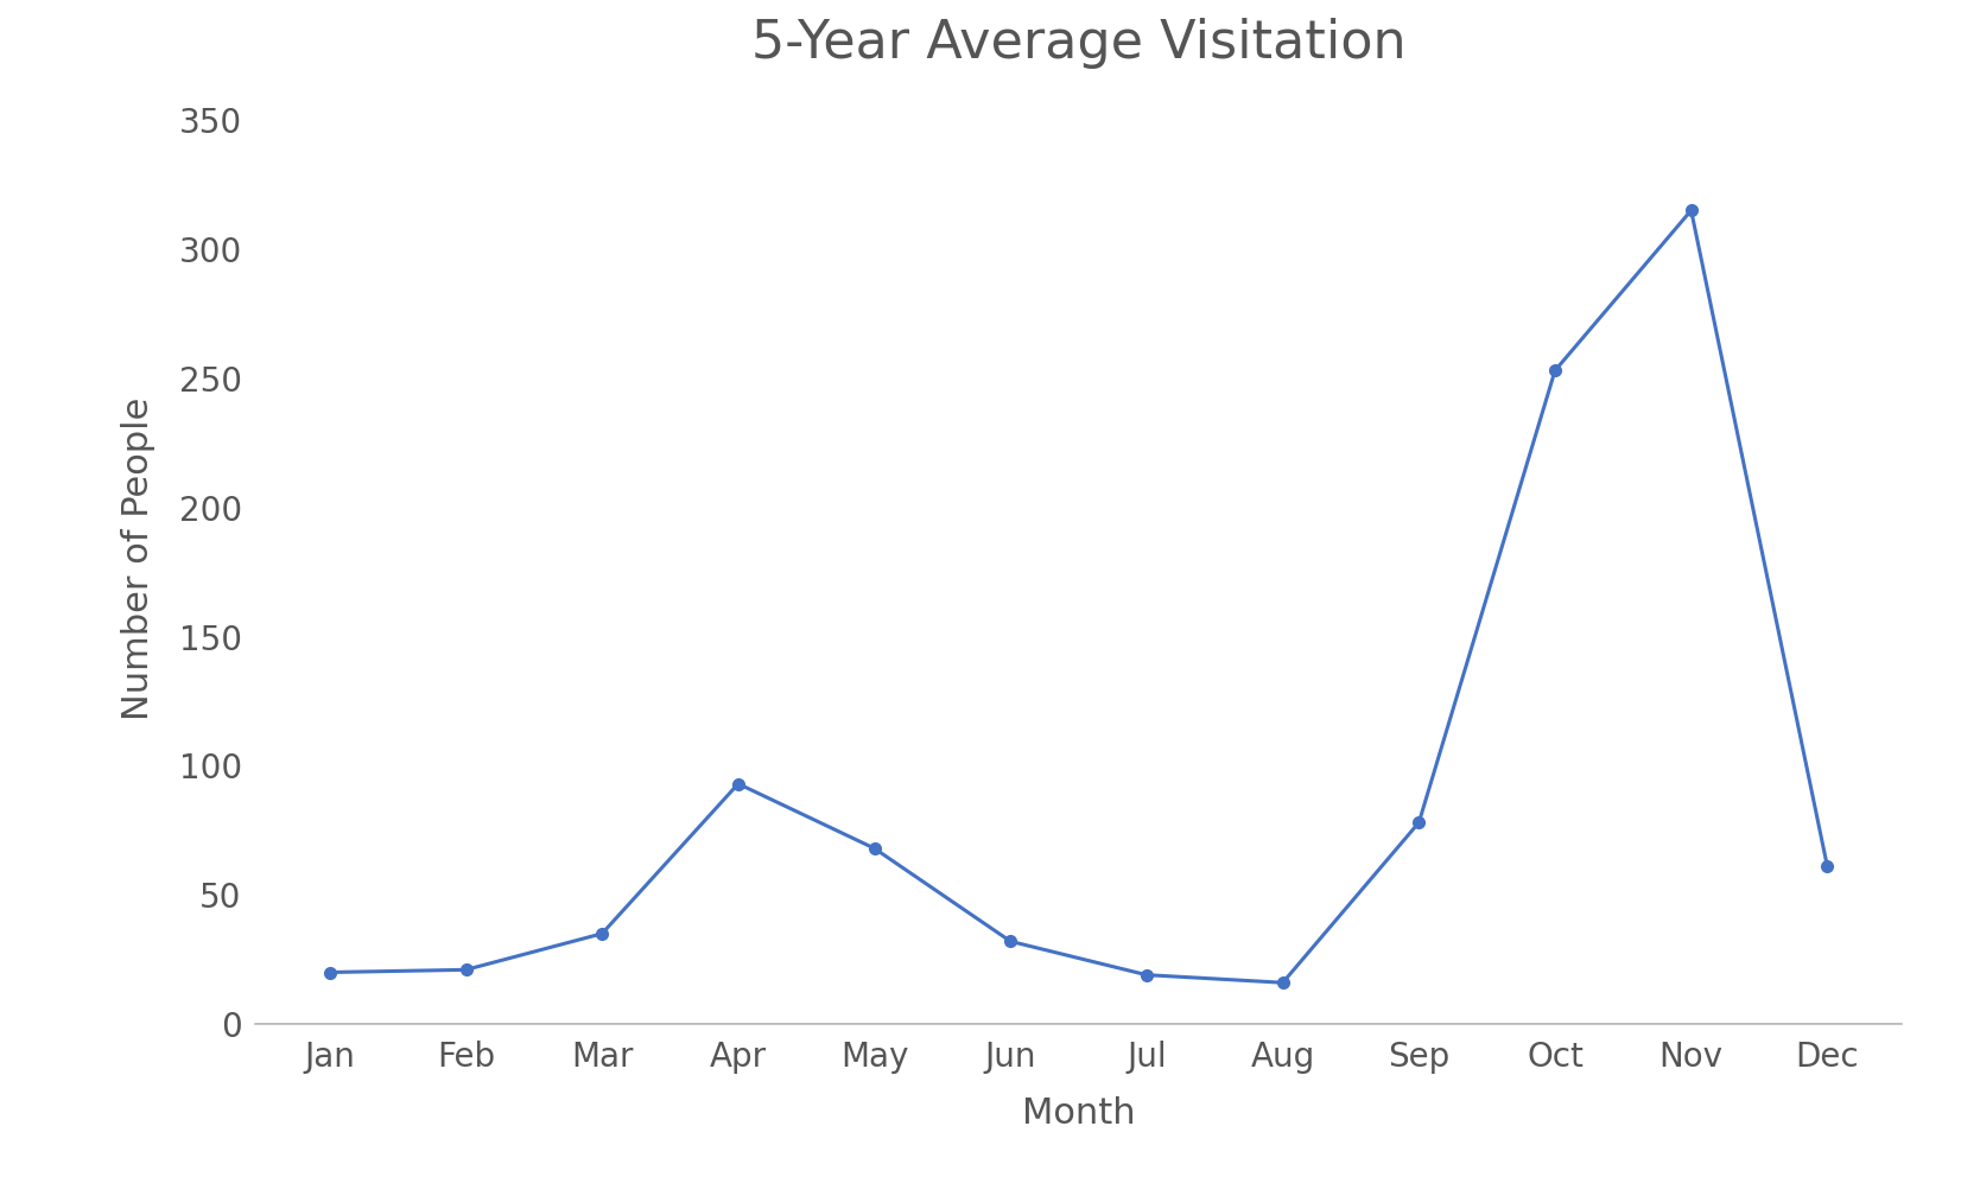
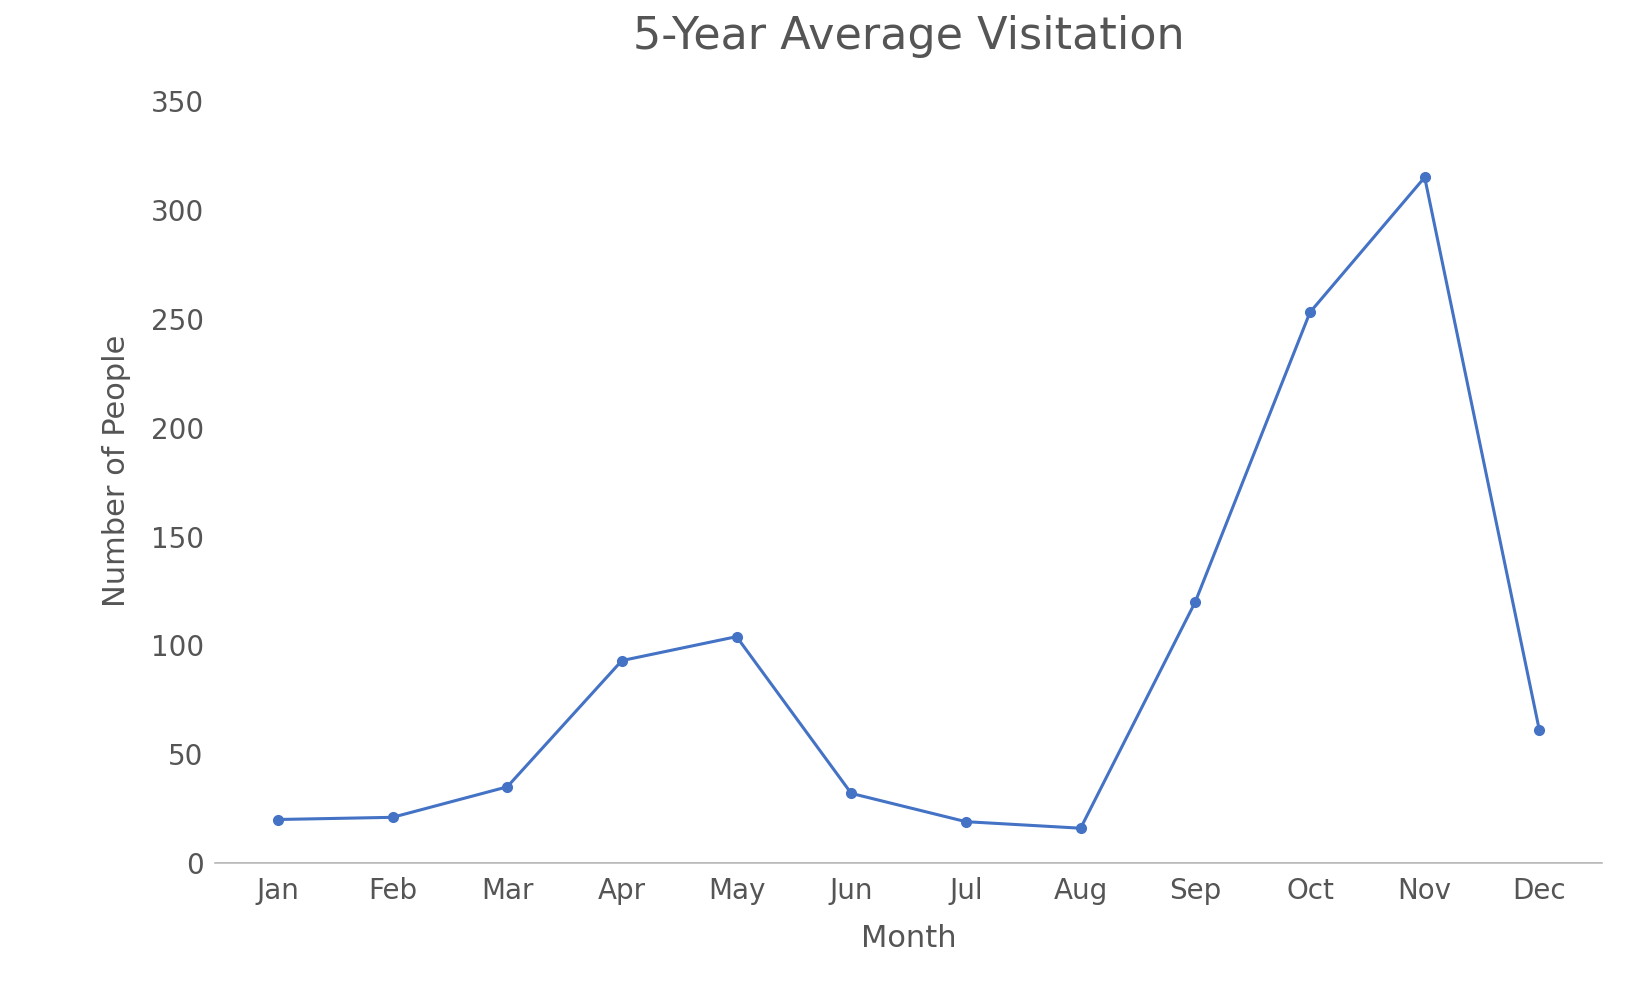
May: 68 -> 104
Sep: 78 -> 120
